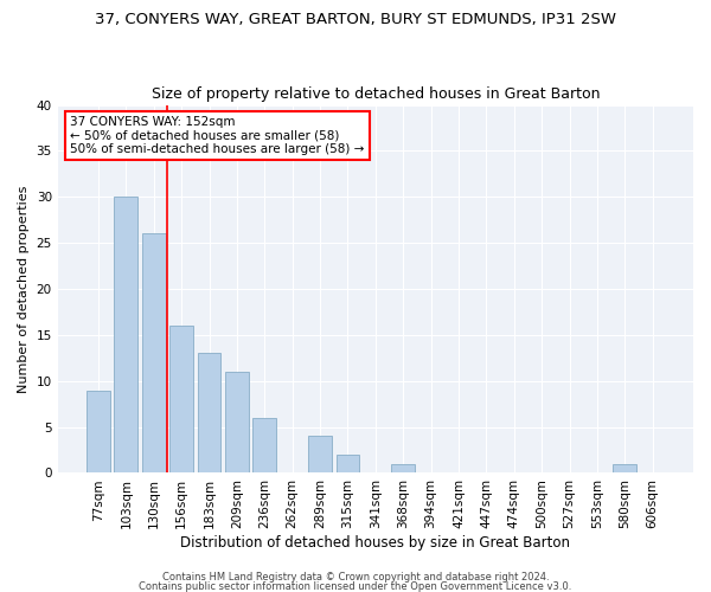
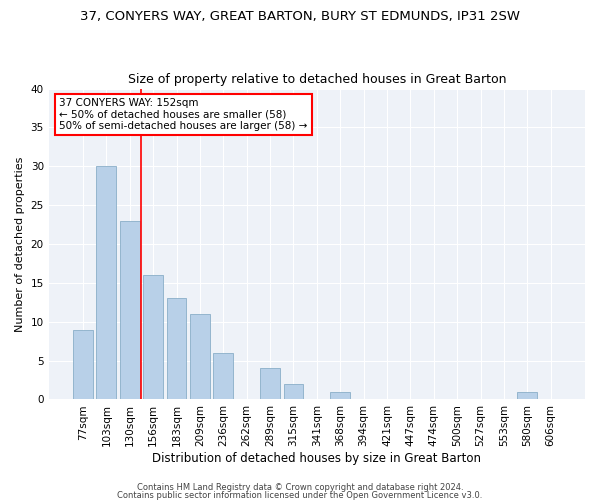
130sqm: 26 -> 23
